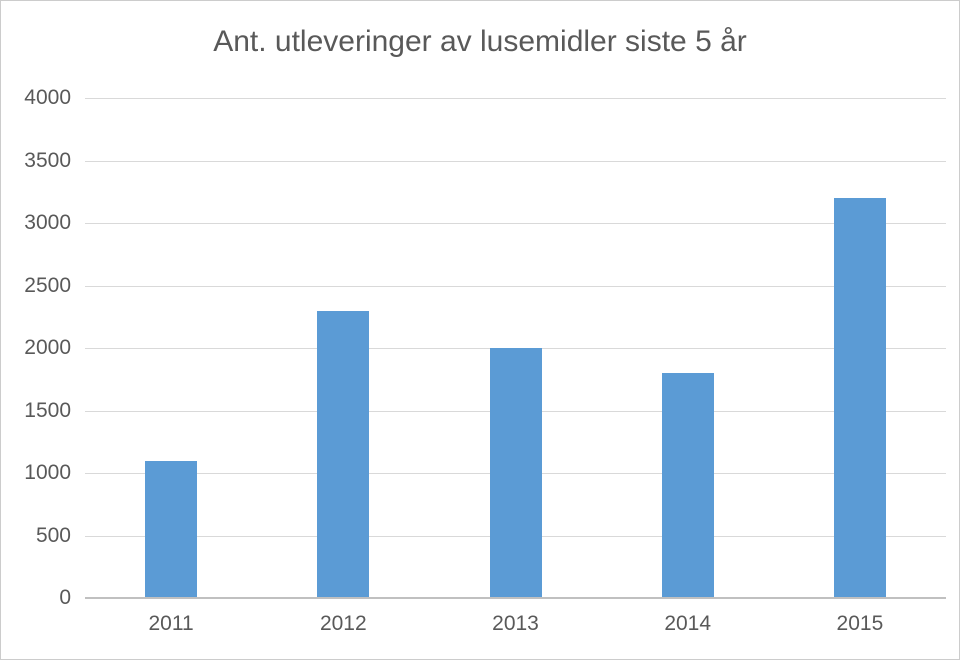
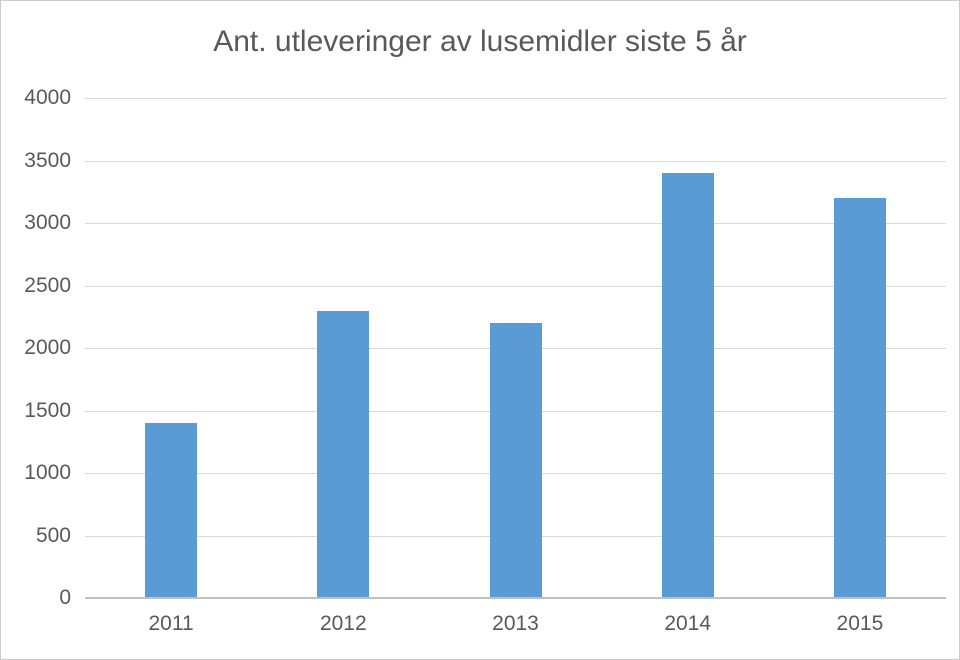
2011: 1100 -> 1400
2013: 2000 -> 2200
2014: 1800 -> 3400
